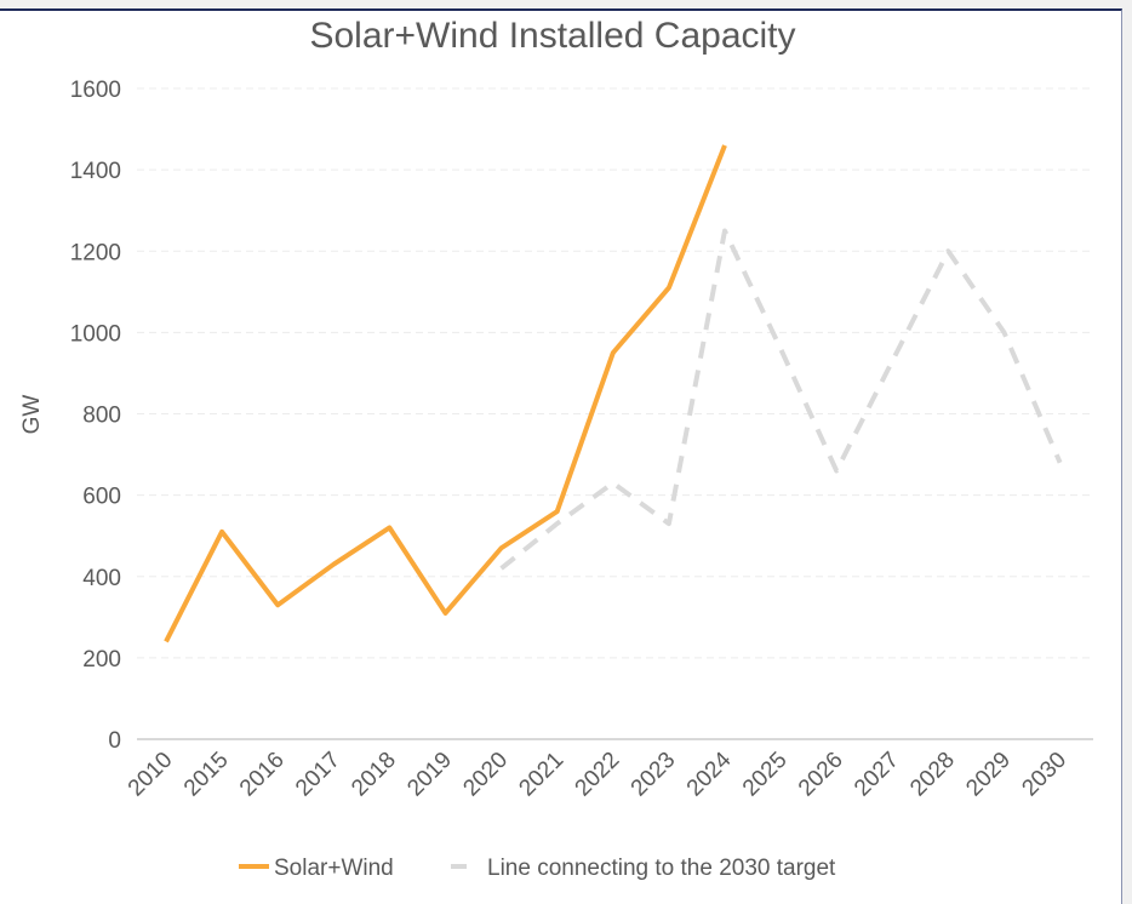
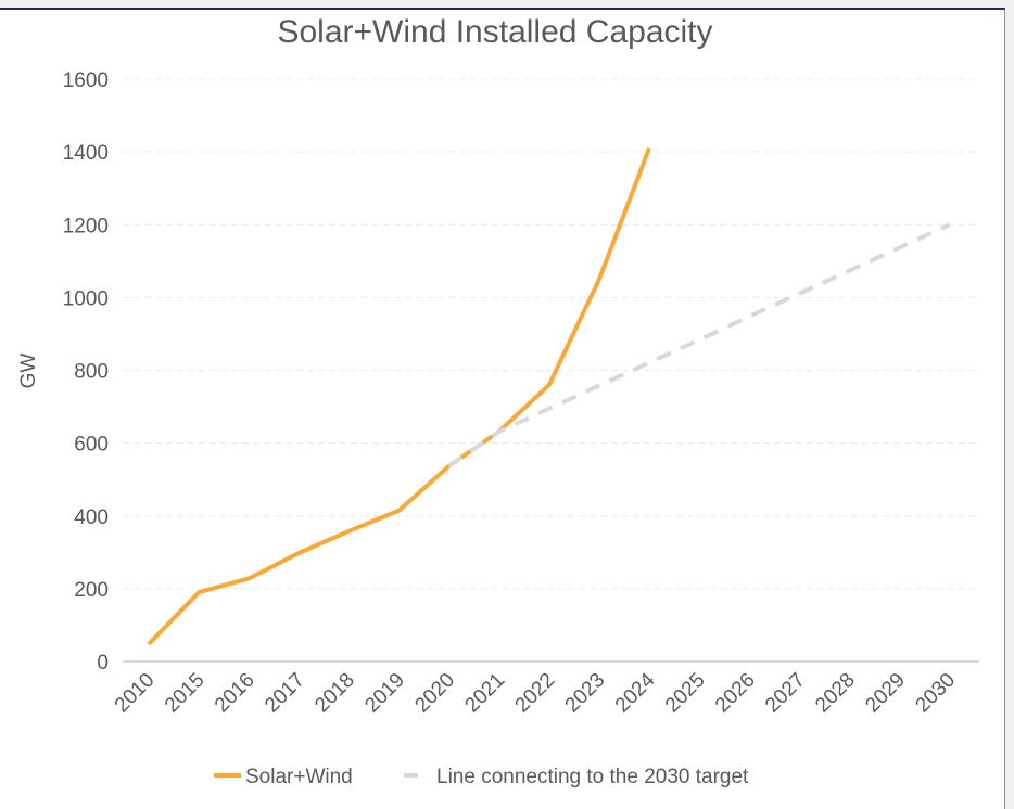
Solar+Wind/2010: 240 -> 50
Solar+Wind/2015: 510 -> 190
Solar+Wind/2016: 330 -> 230
Solar+Wind/2017: 430 -> 300
Solar+Wind/2018: 520 -> 360
Solar+Wind/2019: 310 -> 420
Solar+Wind/2020: 470 -> 540
Line connecting to the 2030 target/2020: 420 -> 540
Solar+Wind/2021: 560 -> 630
Line connecting to the 2030 target/2021: 530 -> 630
Solar+Wind/2022: 950 -> 760
Line connecting to the 2030 target/2022: 630 -> 700
Solar+Wind/2023: 1110 -> 1050
Line connecting to the 2030 target/2023: 530 -> 760
Solar+Wind/2024: 1460 -> 1410
Line connecting to the 2030 target/2024: 1250 -> 820
Line connecting to the 2030 target/2025: 960 -> 880
Line connecting to the 2030 target/2026: 660 -> 950
Line connecting to the 2030 target/2027: 930 -> 1010
Line connecting to the 2030 target/2028: 1200 -> 1070
Line connecting to the 2030 target/2029: 1000 -> 1140
Line connecting to the 2030 target/2030: 680 -> 1200
